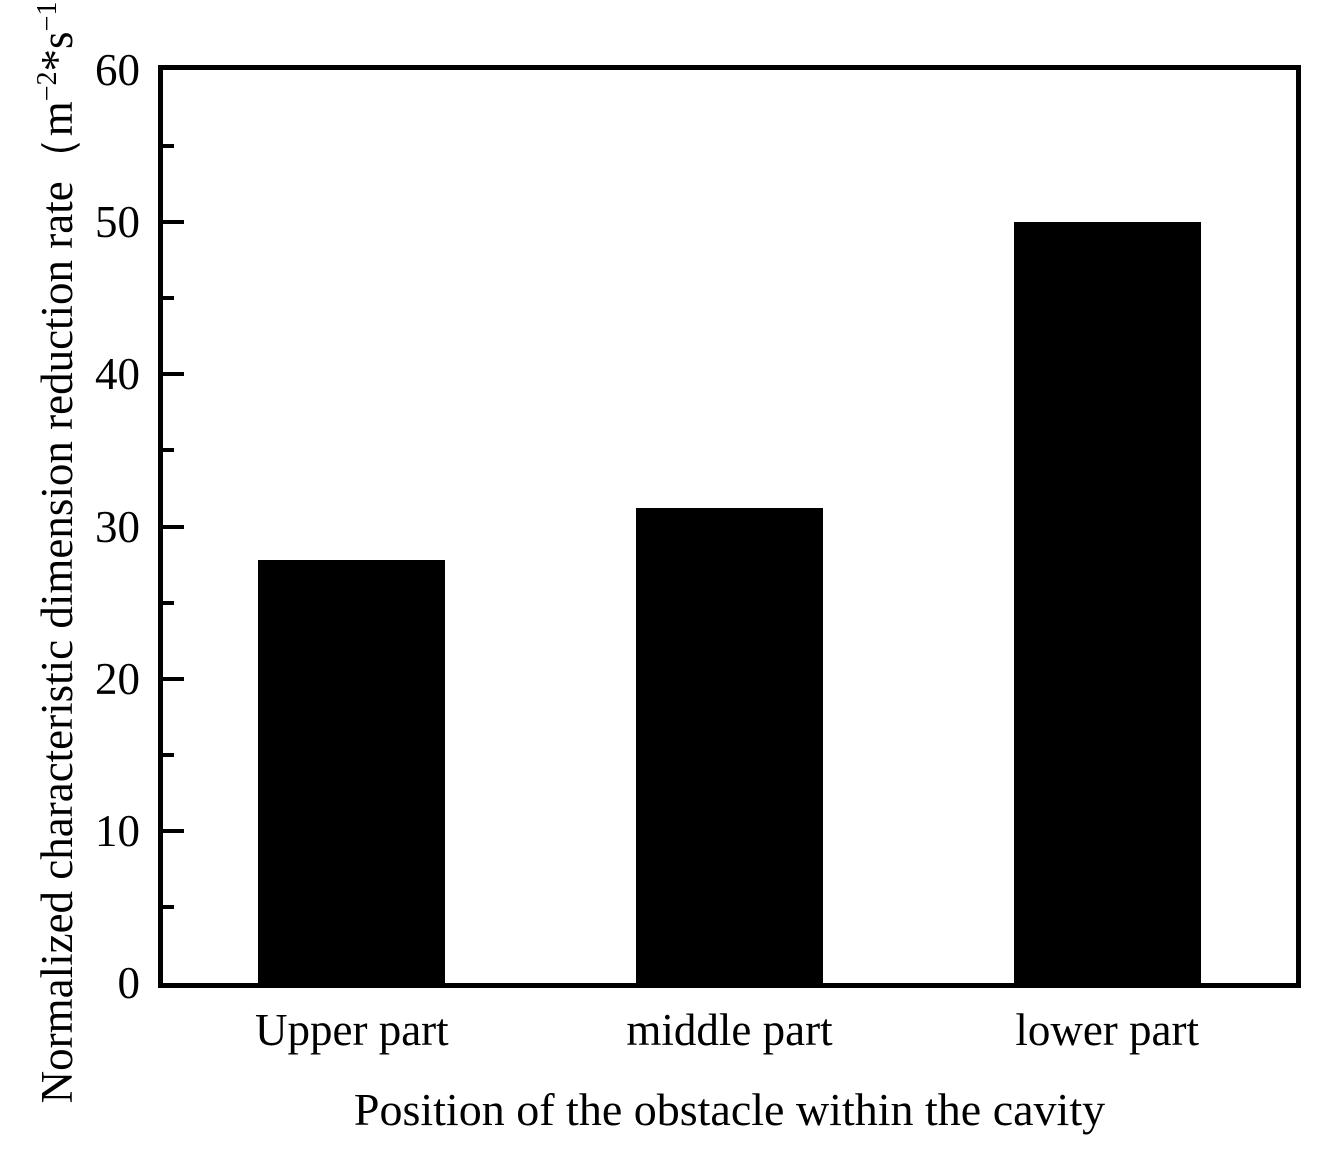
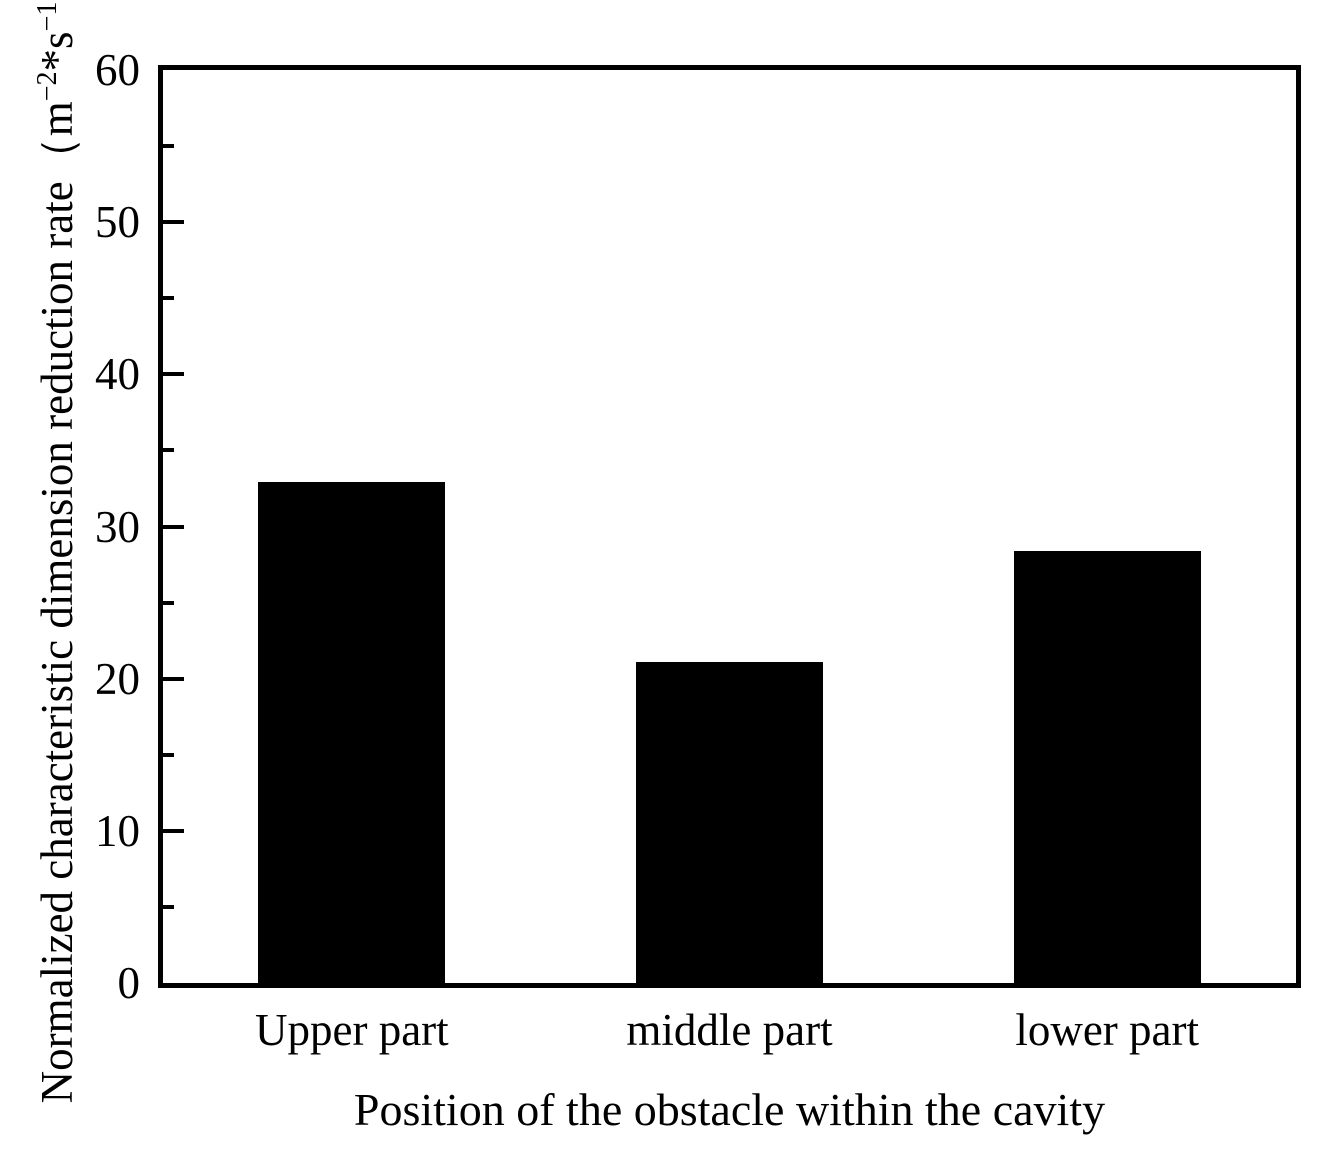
Upper part: 27.8 -> 32.9
middle part: 31.2 -> 21.1
lower part: 50.0 -> 28.4
